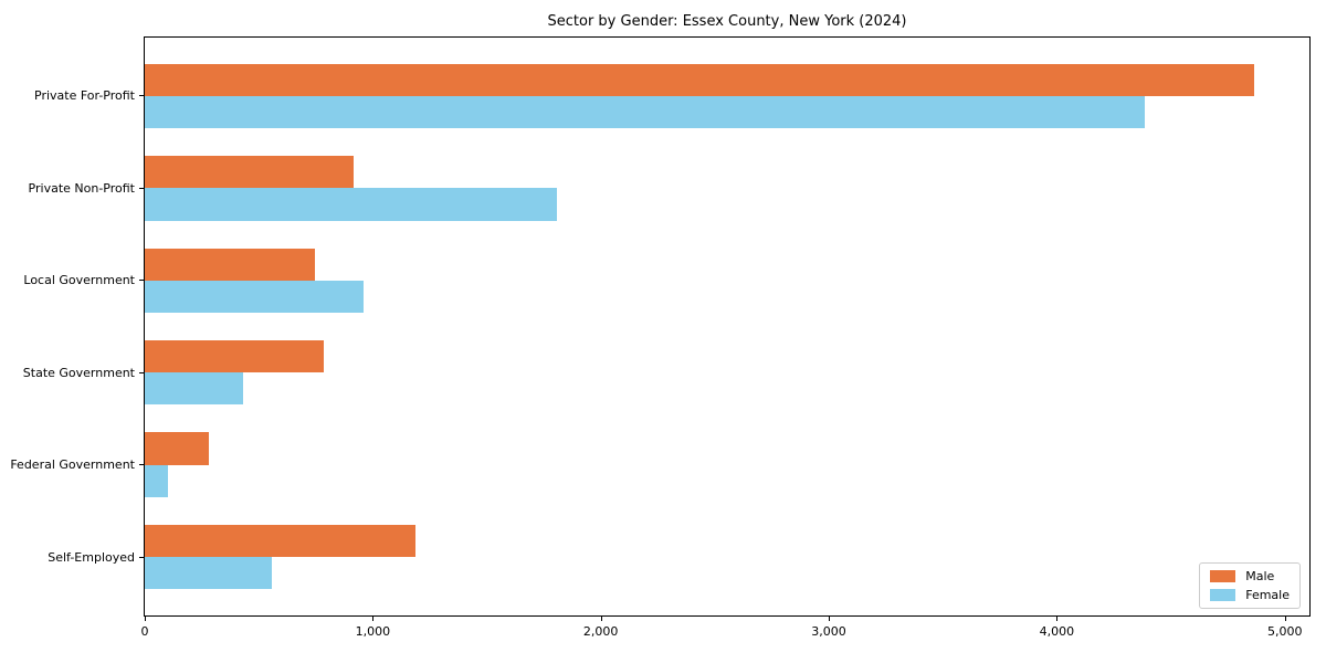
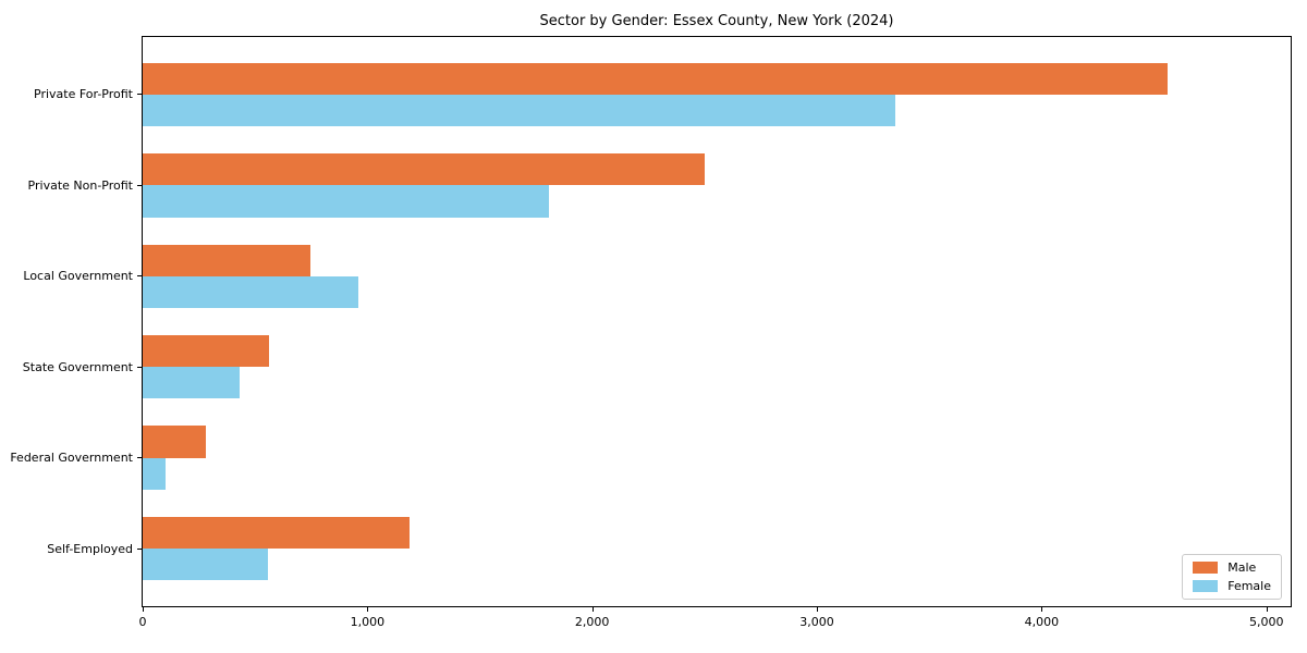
Male/Private For-Profit: 4860 -> 4560
Female/Private For-Profit: 4380 -> 3350
Male/Private Non-Profit: 920 -> 2500
Male/State Government: 780 -> 560
